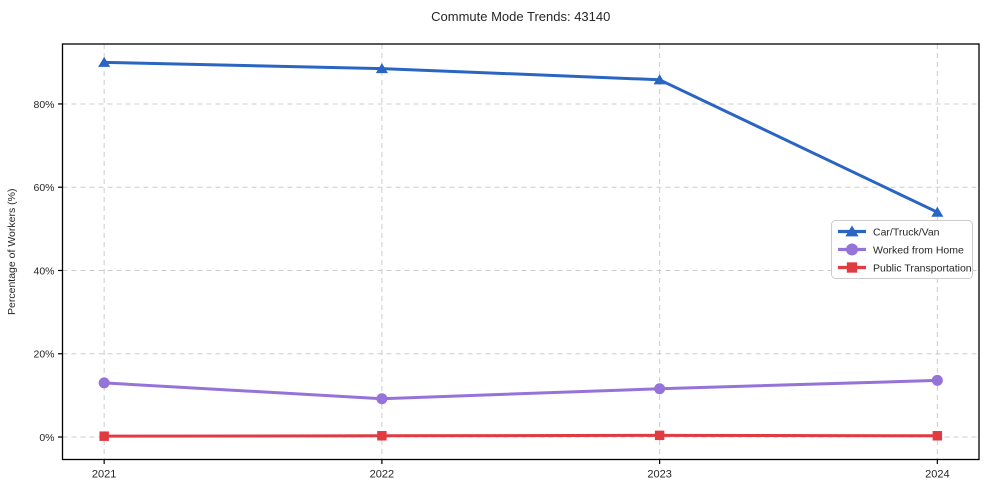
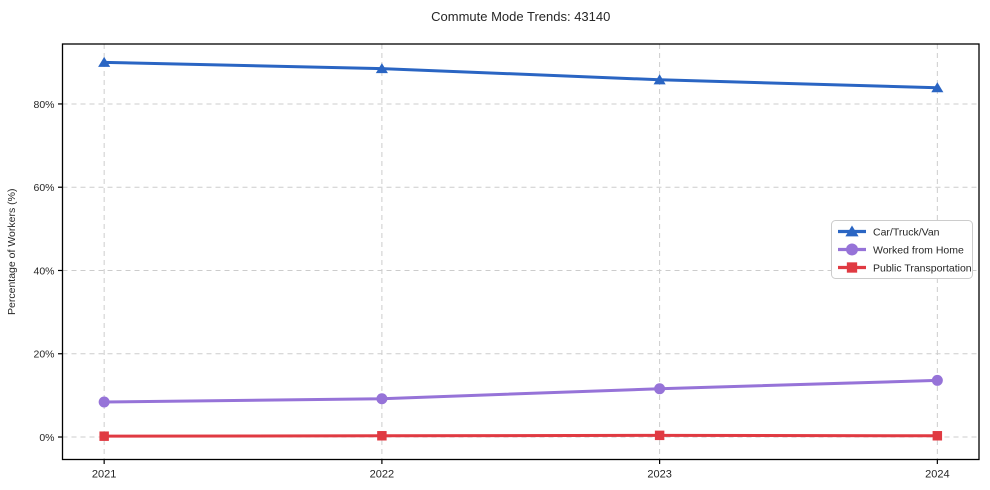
Worked from Home/2021: 13% -> 8%
Car/Truck/Van/2024: 54% -> 84%
